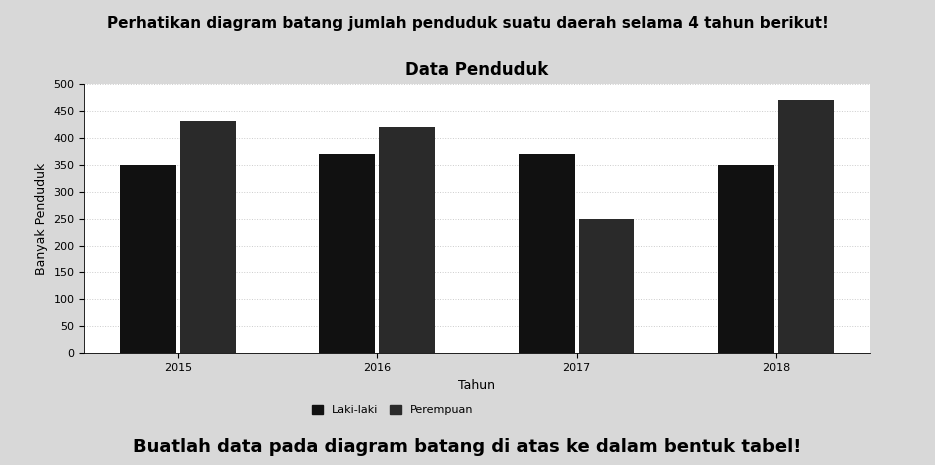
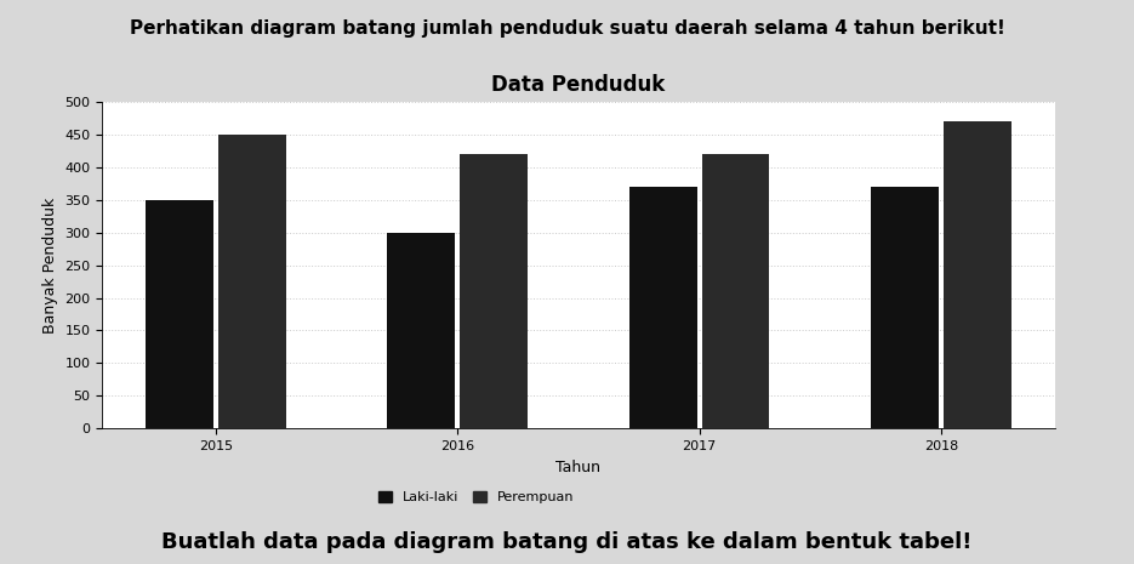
Perempuan/2015: 430 -> 450
Laki-laki/2016: 370 -> 300
Perempuan/2017: 250 -> 420
Laki-laki/2018: 350 -> 370
